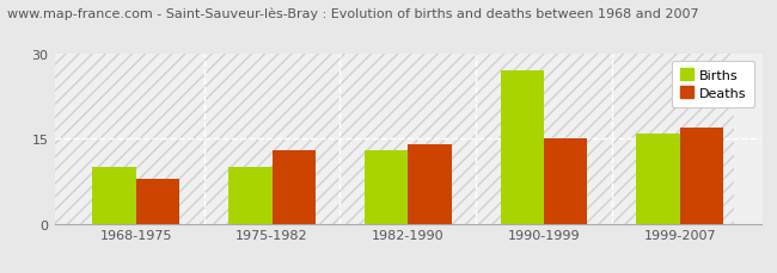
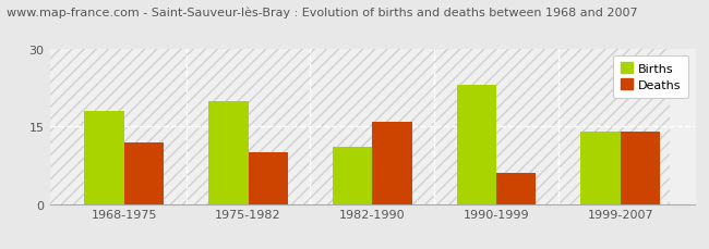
Births/1968-1975: 10 -> 18
Deaths/1968-1975: 8 -> 12
Births/1975-1982: 10 -> 20
Deaths/1975-1982: 13 -> 10
Births/1982-1990: 13 -> 11
Deaths/1982-1990: 14 -> 16
Births/1990-1999: 27 -> 23
Deaths/1990-1999: 15 -> 6
Births/1999-2007: 16 -> 14
Deaths/1999-2007: 17 -> 14
